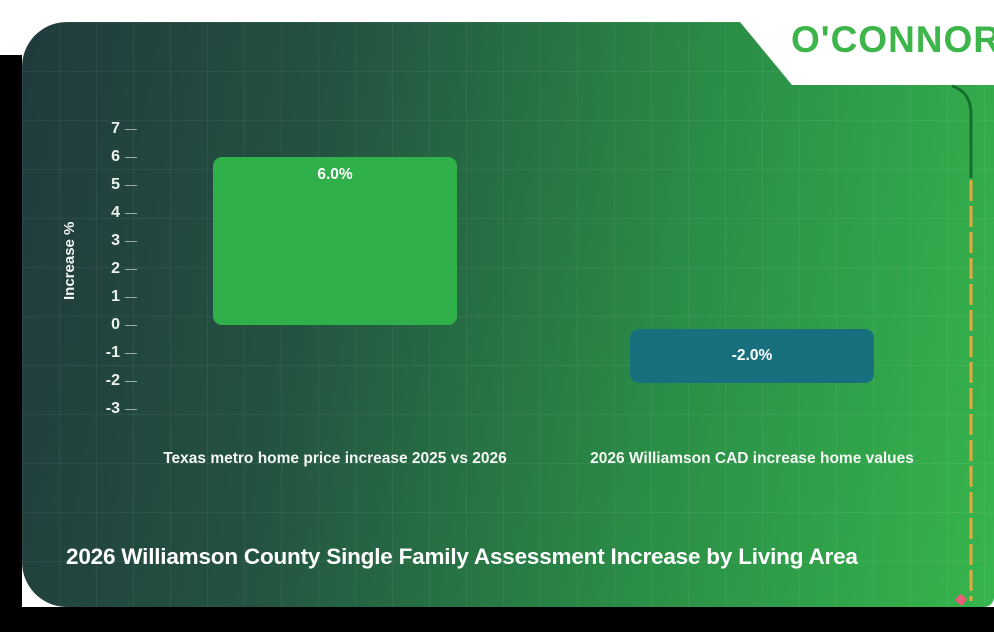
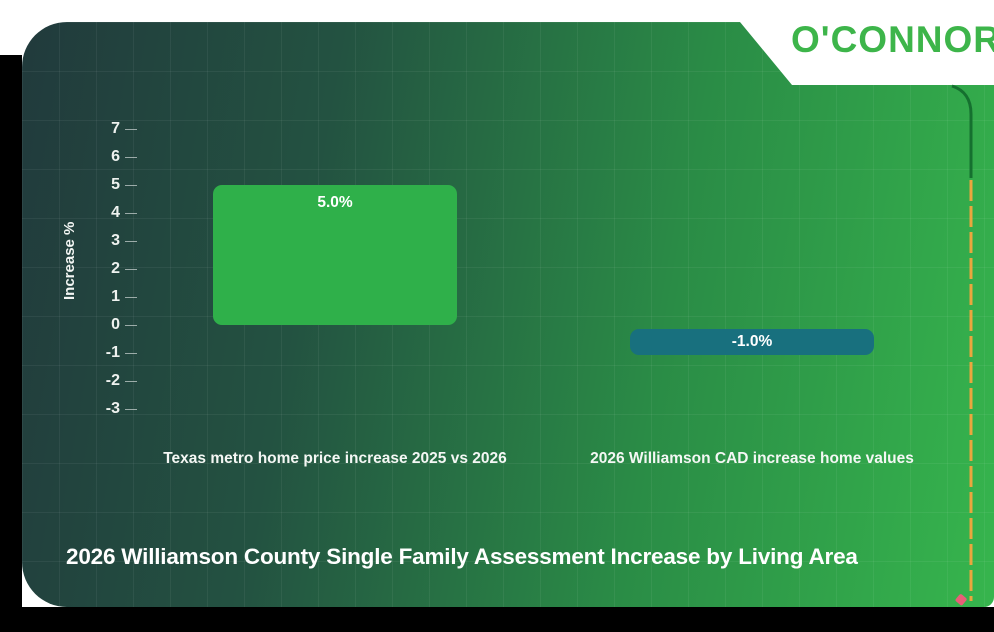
Texas metro home price increase 2025 vs 2026: 6.0% -> 5.0%
2026 Williamson CAD increase home values: -2.0% -> -1.0%
